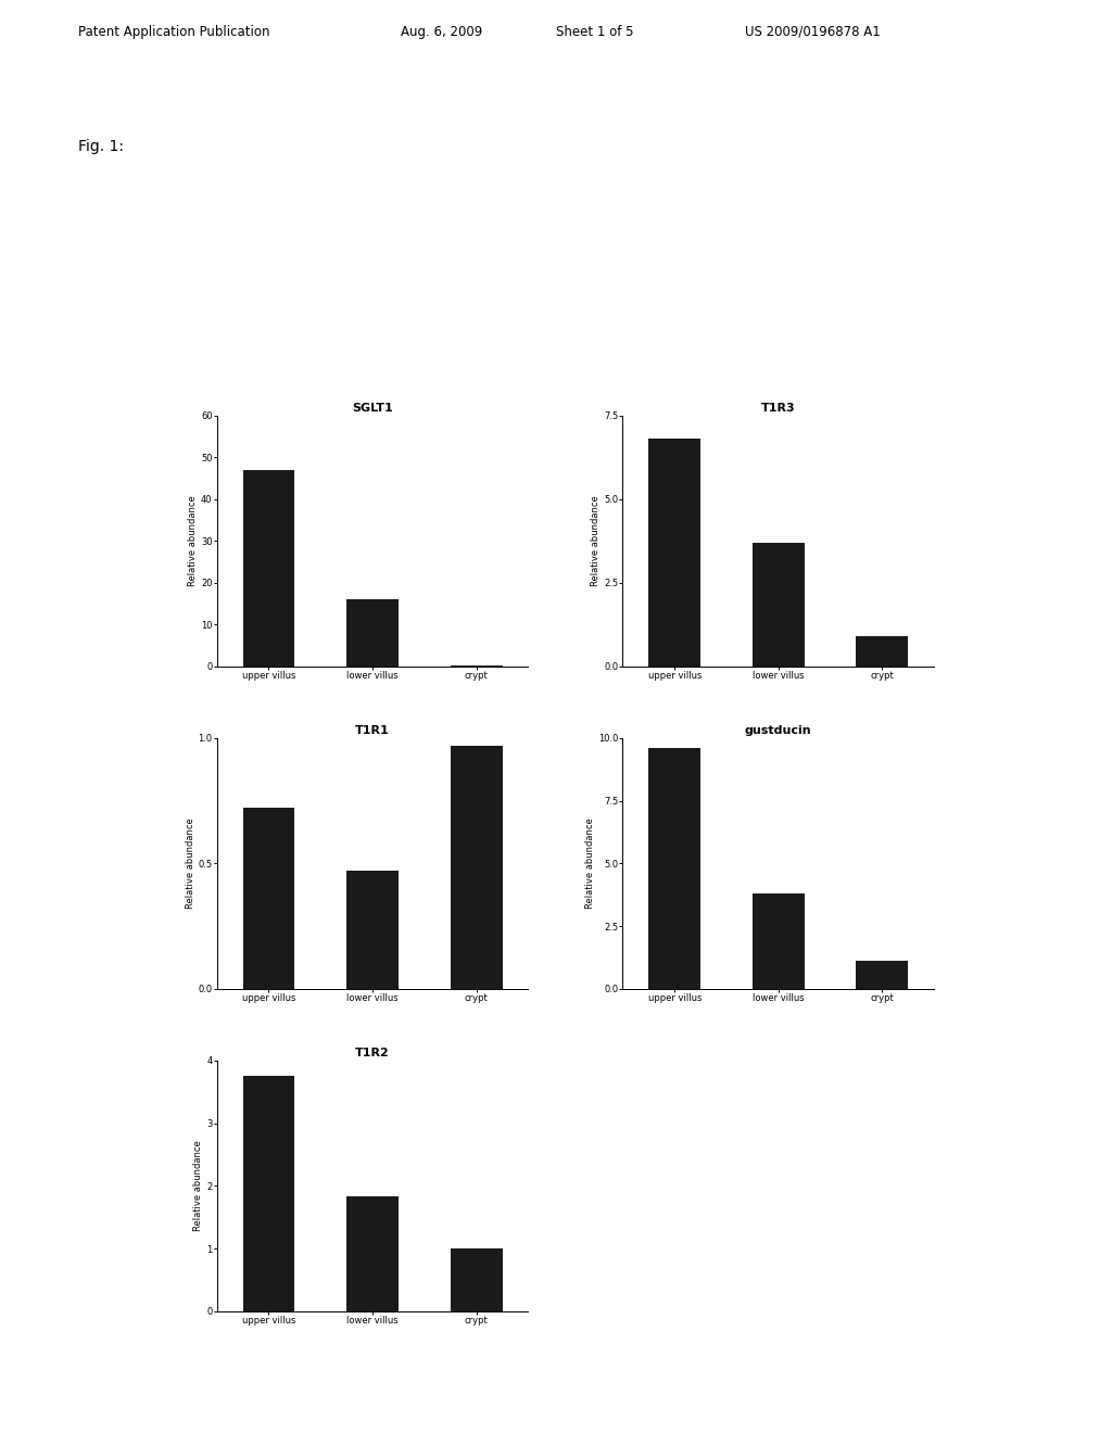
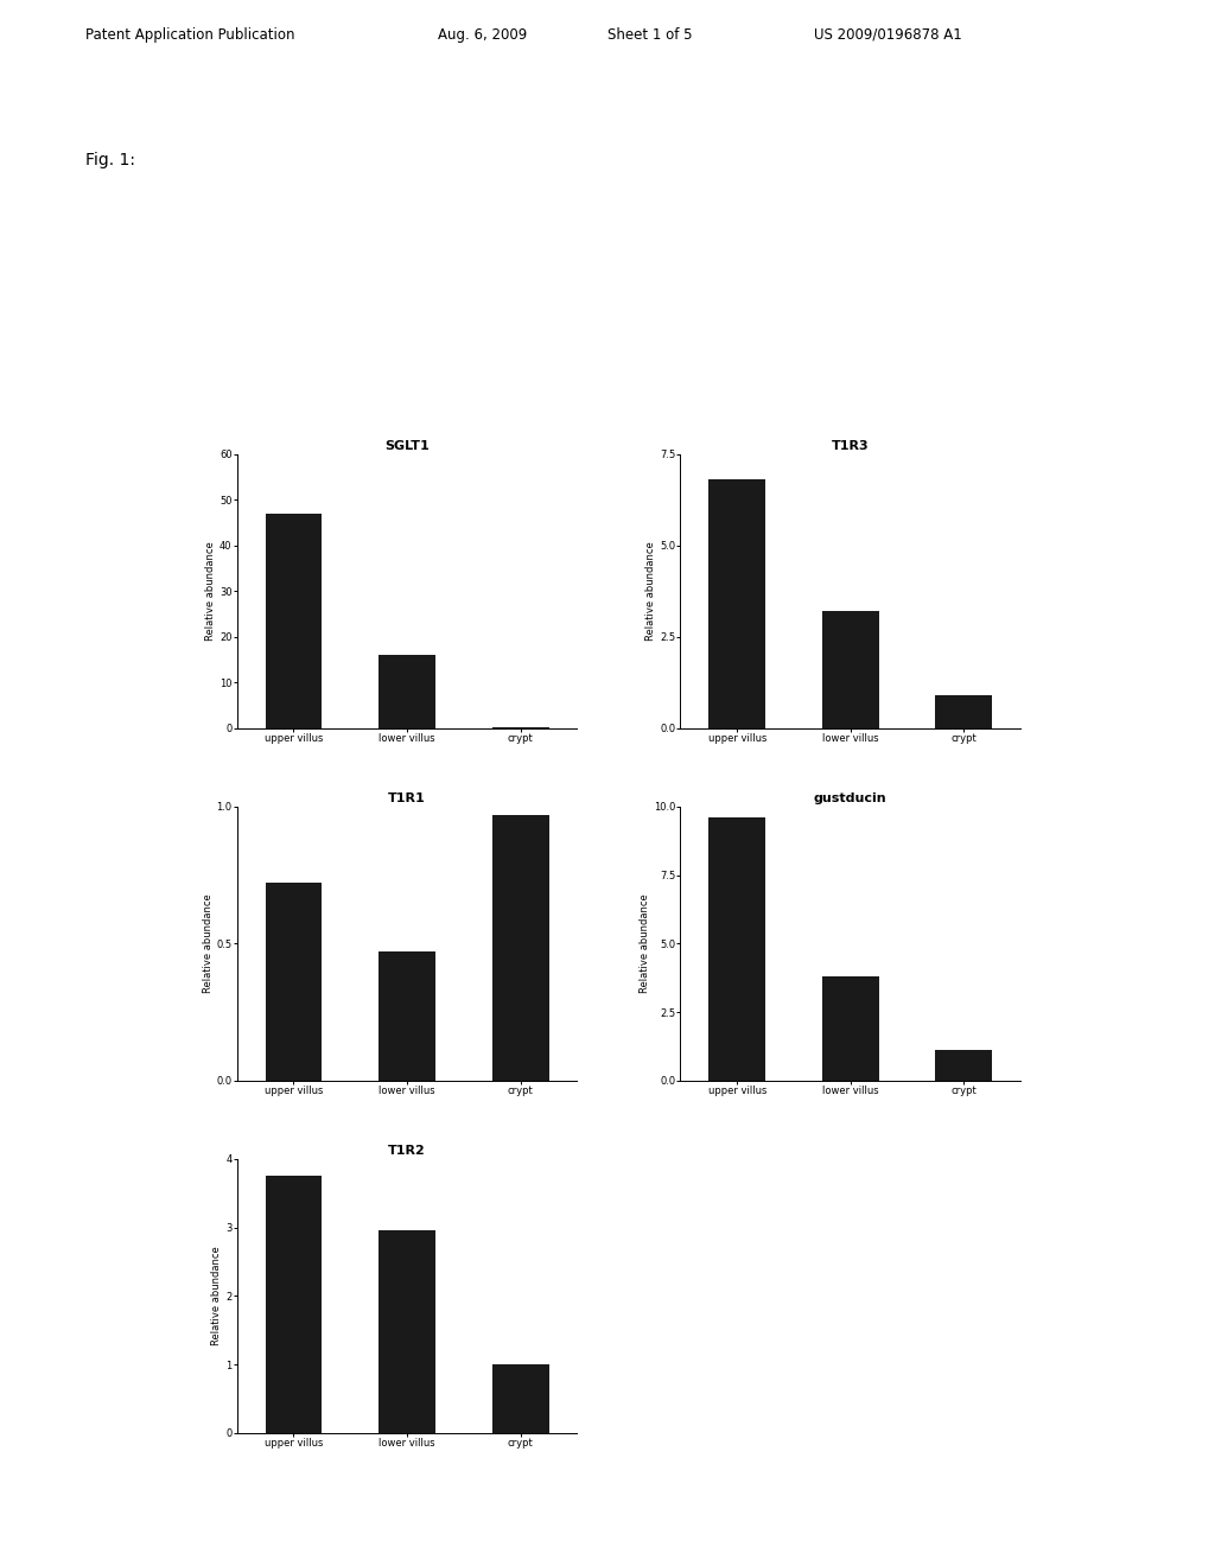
T1R3/lower villus: 3.7 -> 3.2
T1R2/lower villus: 1.84 -> 2.95
